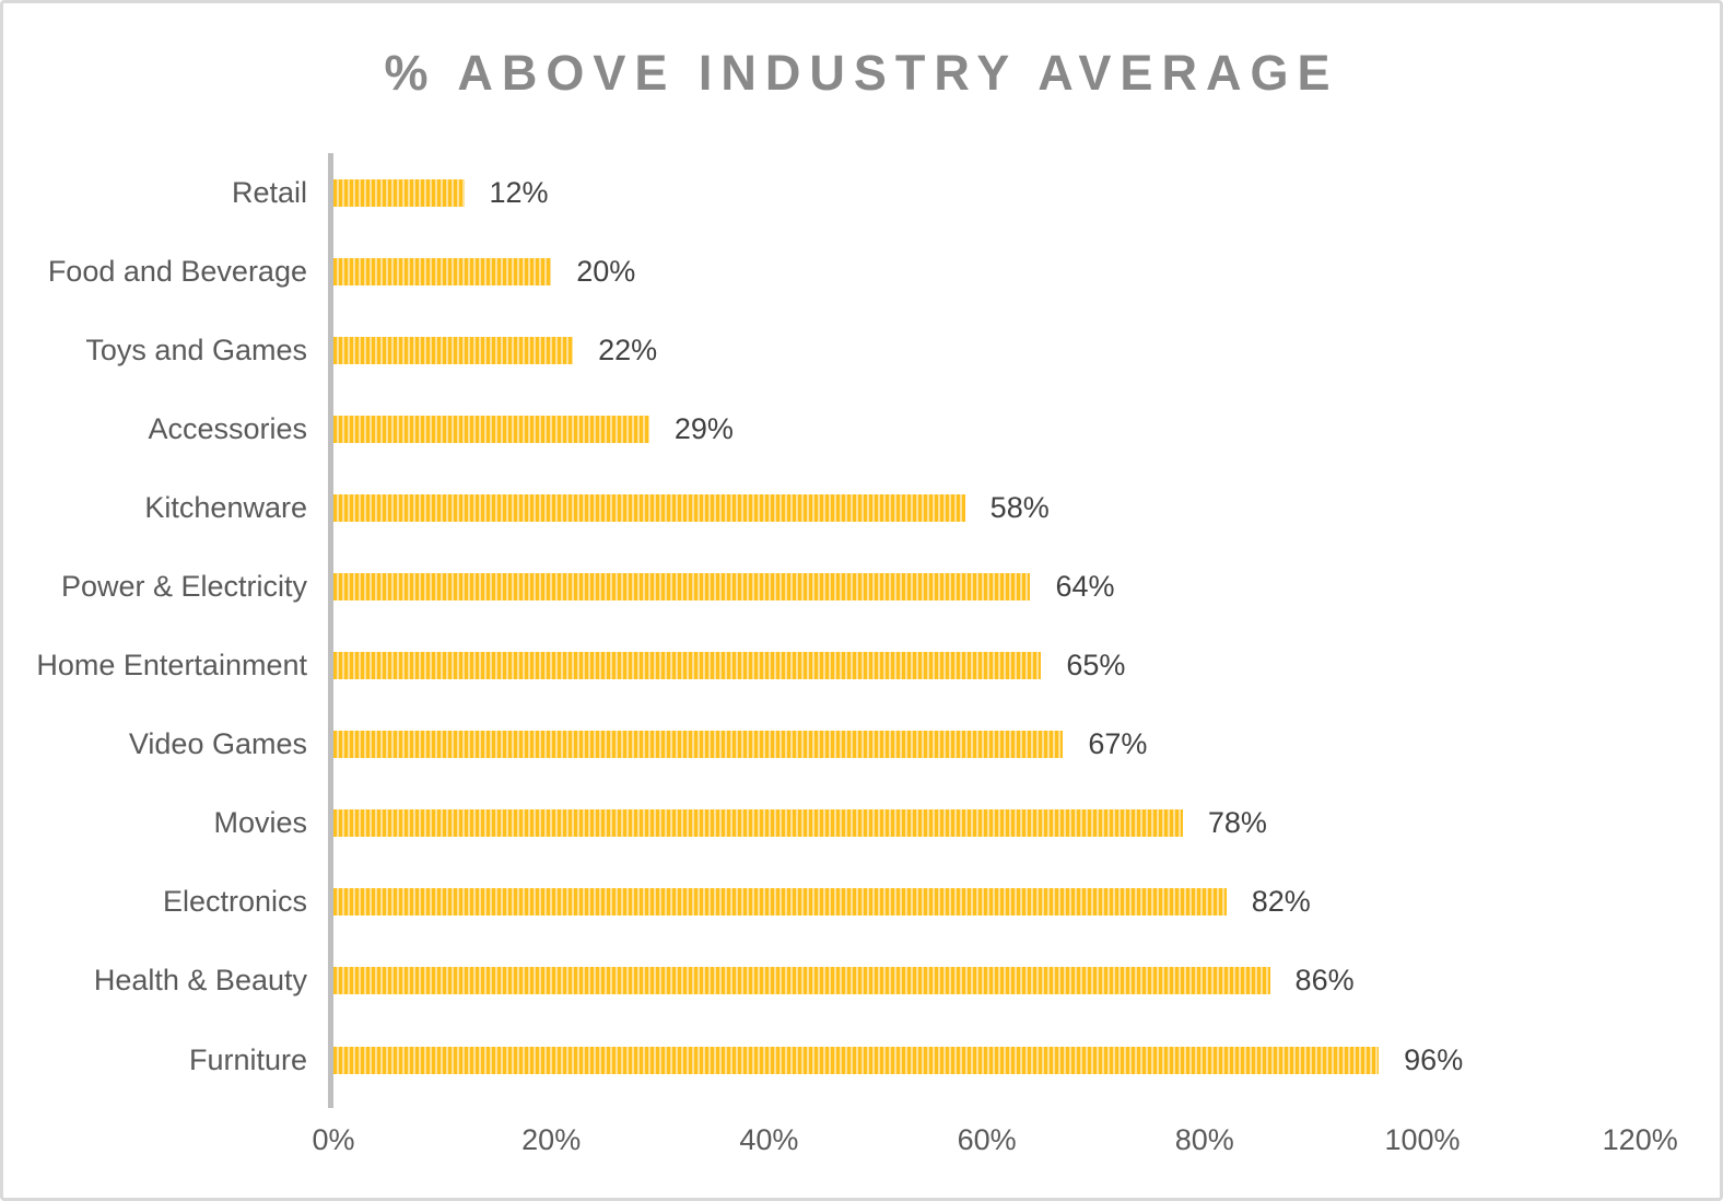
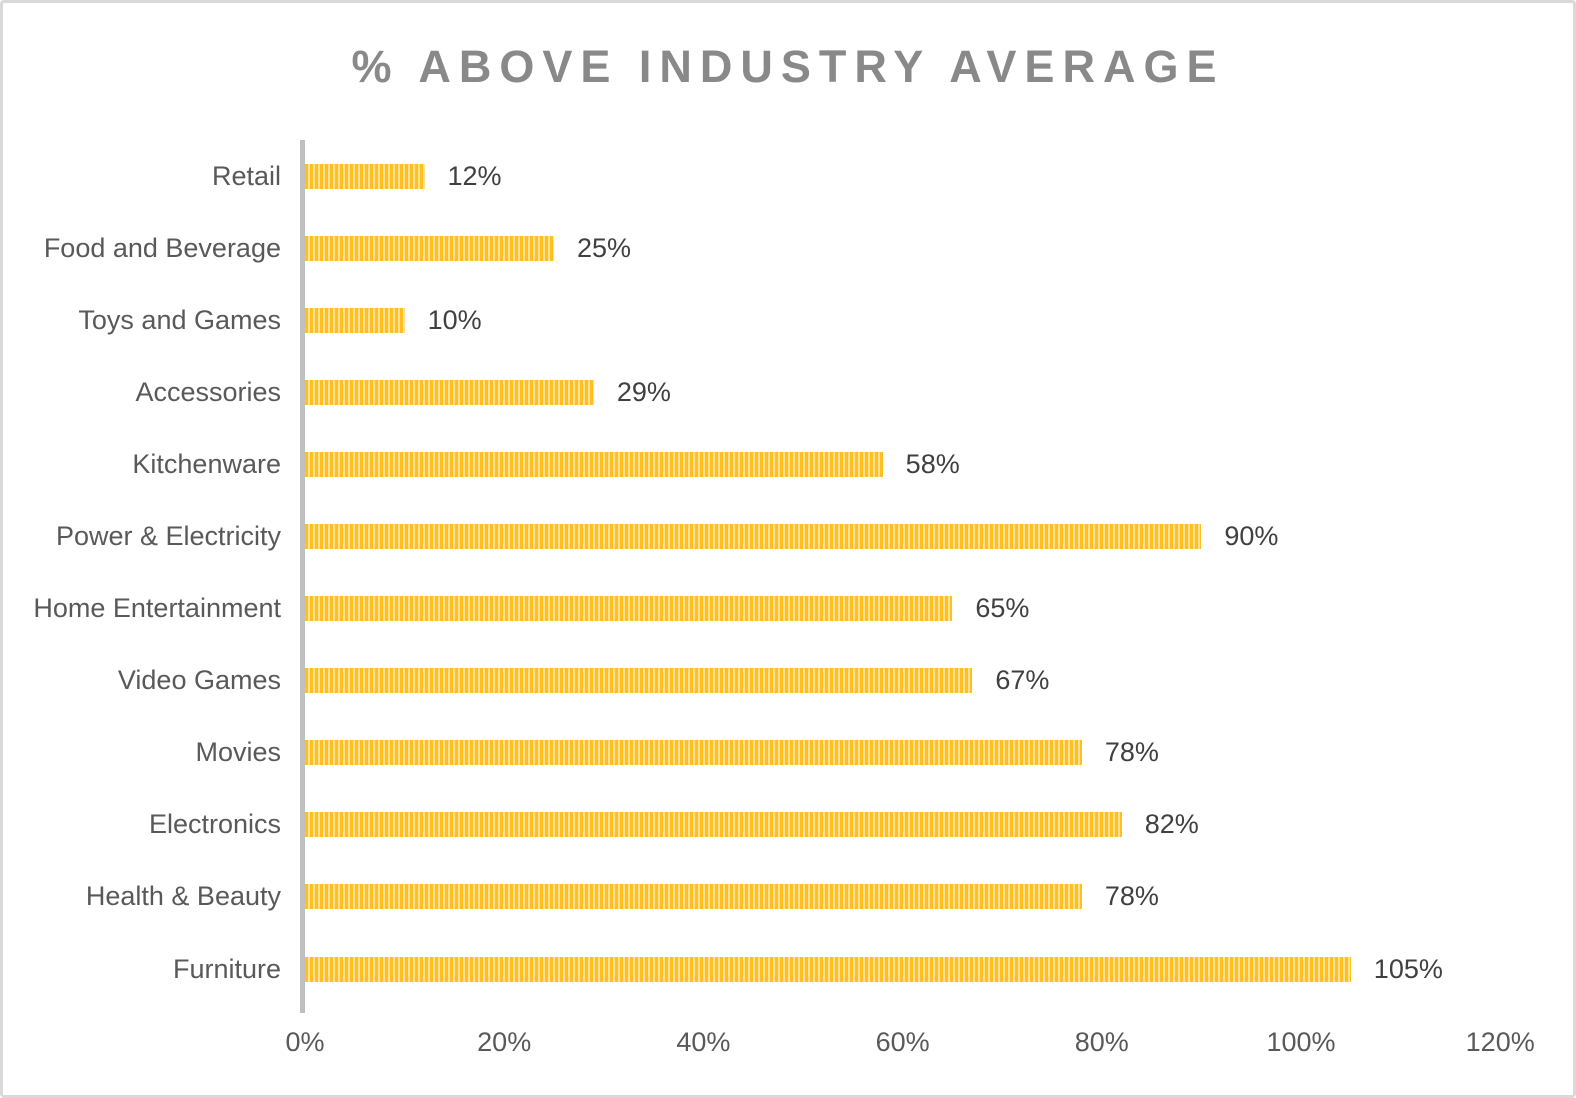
Food and Beverage: 20% -> 25%
Toys and Games: 22% -> 10%
Power & Electricity: 64% -> 90%
Health & Beauty: 86% -> 78%
Furniture: 96% -> 105%
